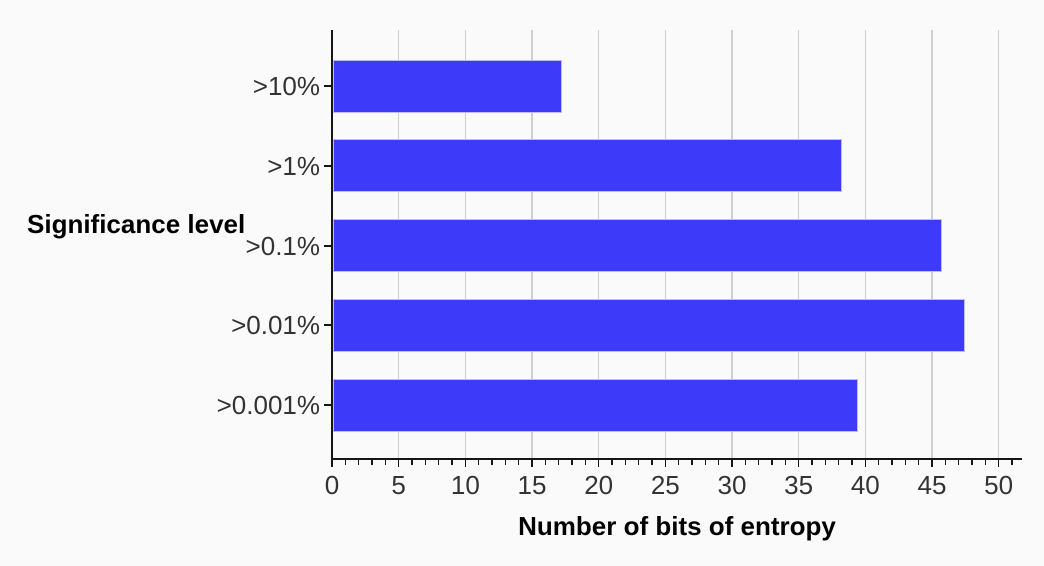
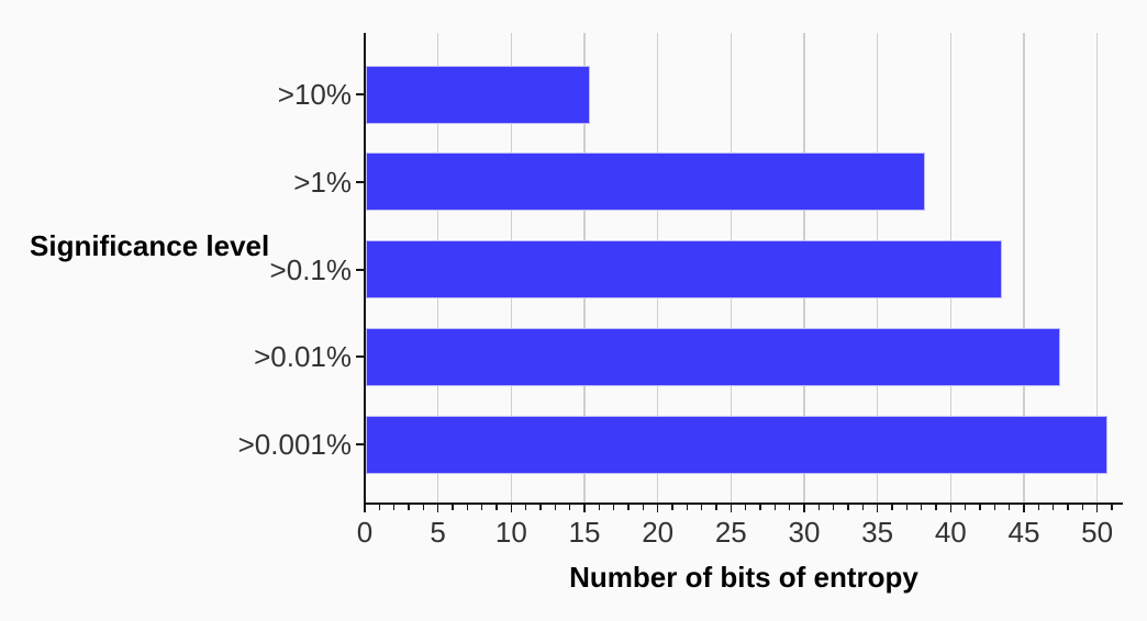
>10%: 17.2 -> 15.3
>0.1%: 45.7 -> 43.4
>0.001%: 39.4 -> 50.6
